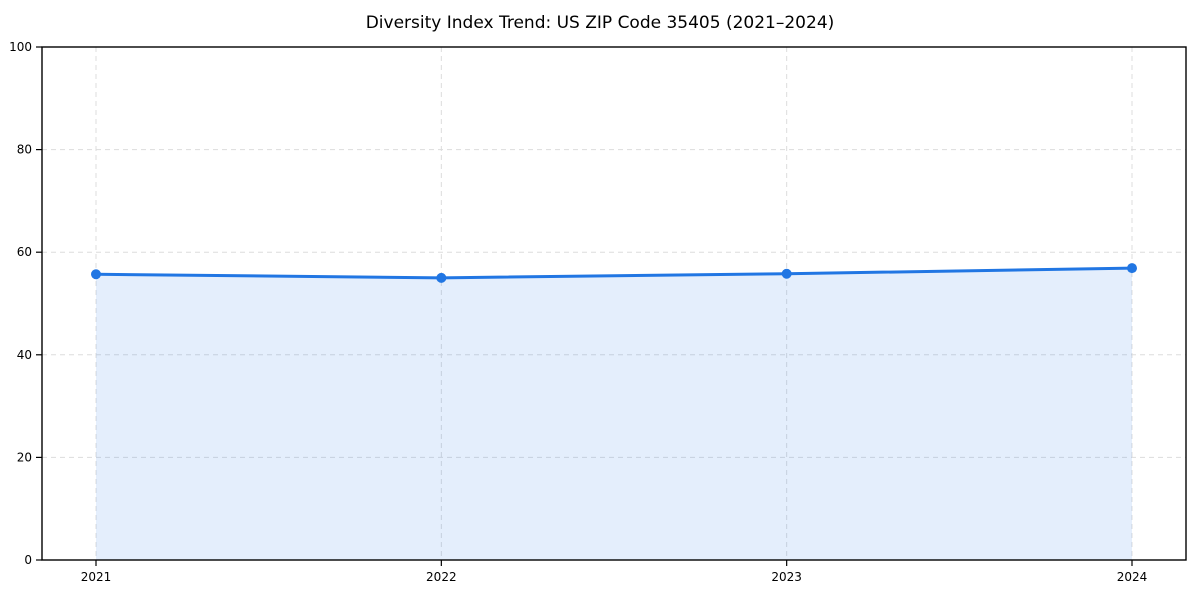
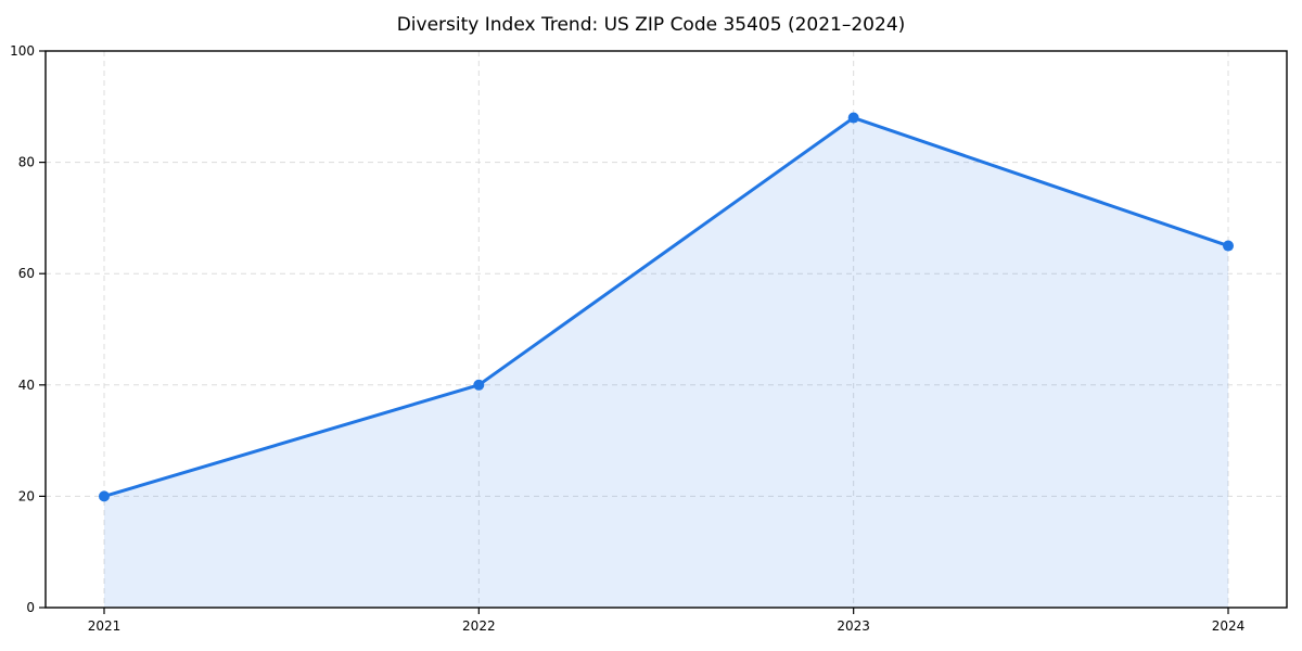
2021: 56 -> 20
2022: 55 -> 40
2023: 56 -> 88
2024: 57 -> 65
